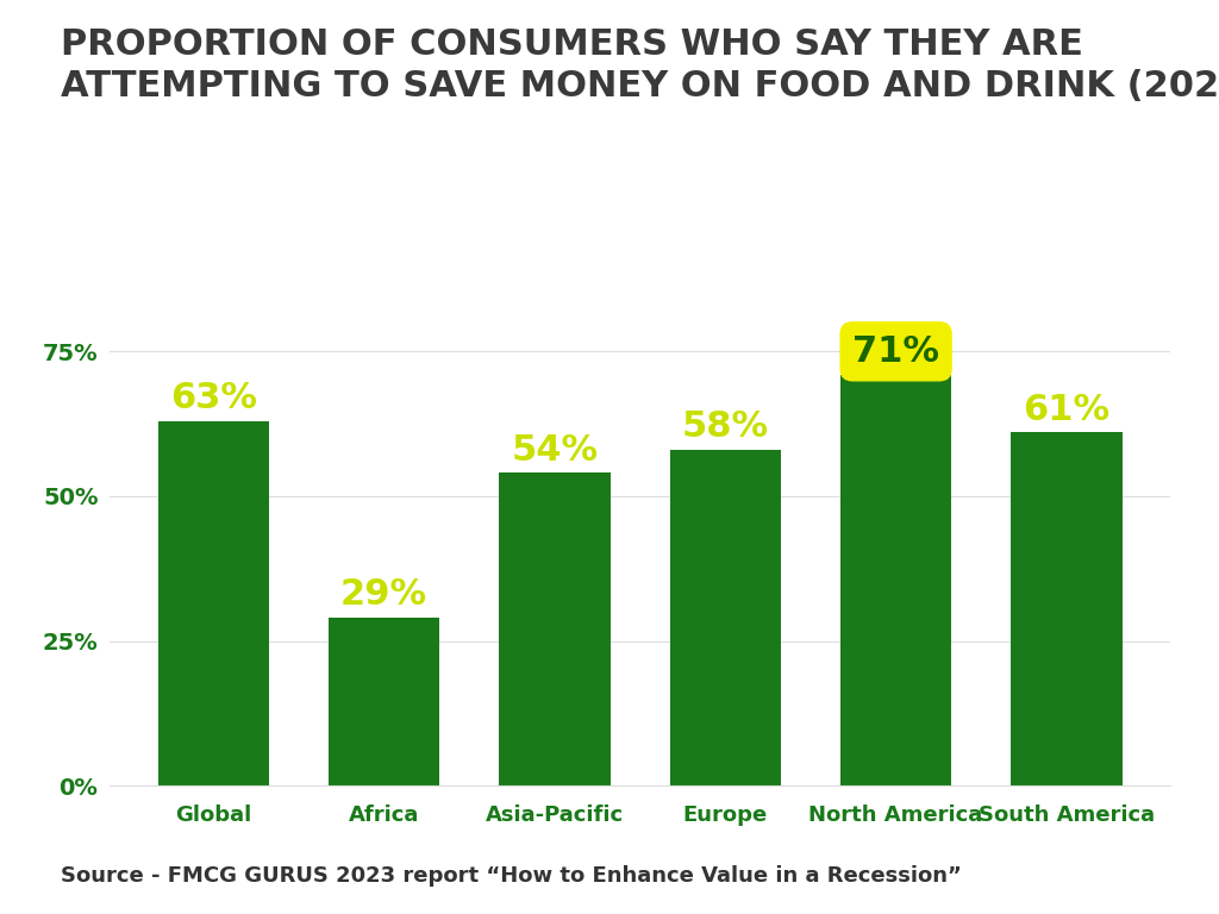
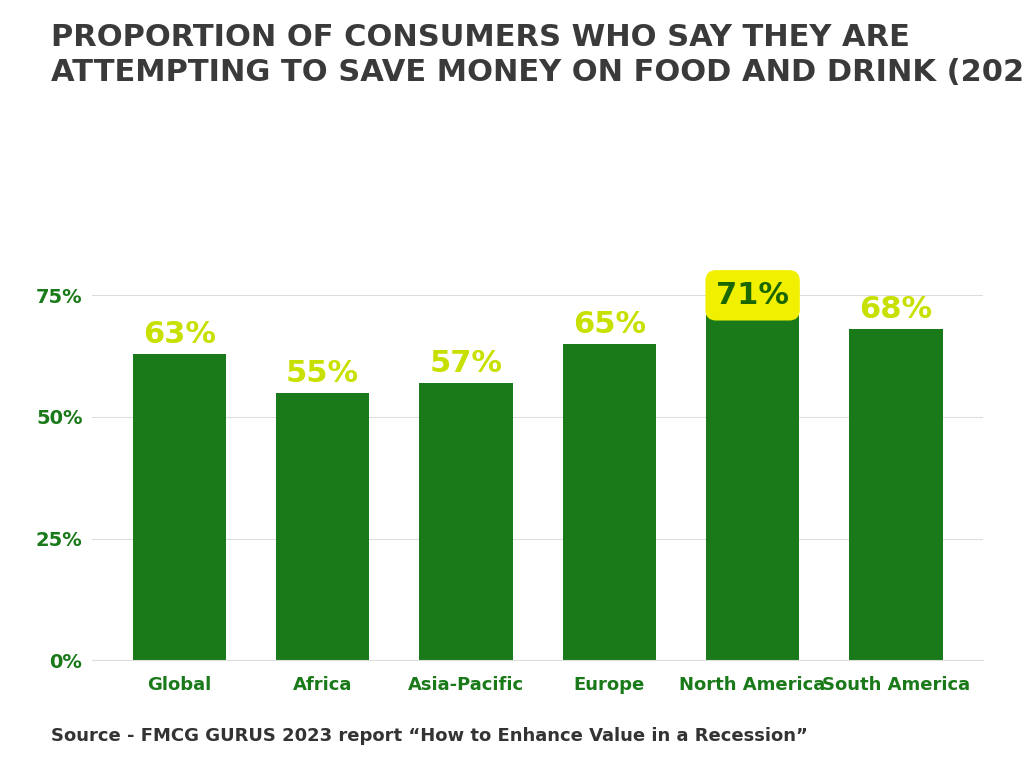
Africa: 29% -> 55%
Asia-Pacific: 54% -> 57%
Europe: 58% -> 65%
South America: 61% -> 68%
